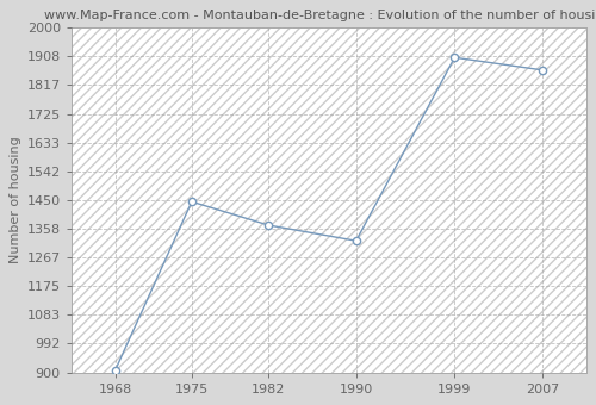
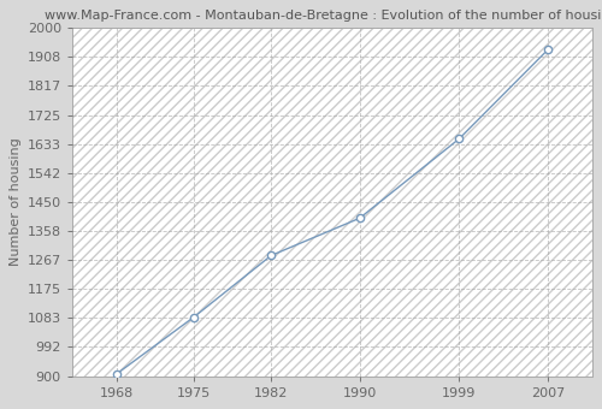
1975: 1445 -> 1086
1982: 1370 -> 1281
1990: 1320 -> 1399
1999: 1905 -> 1650
2007: 1865 -> 1931
